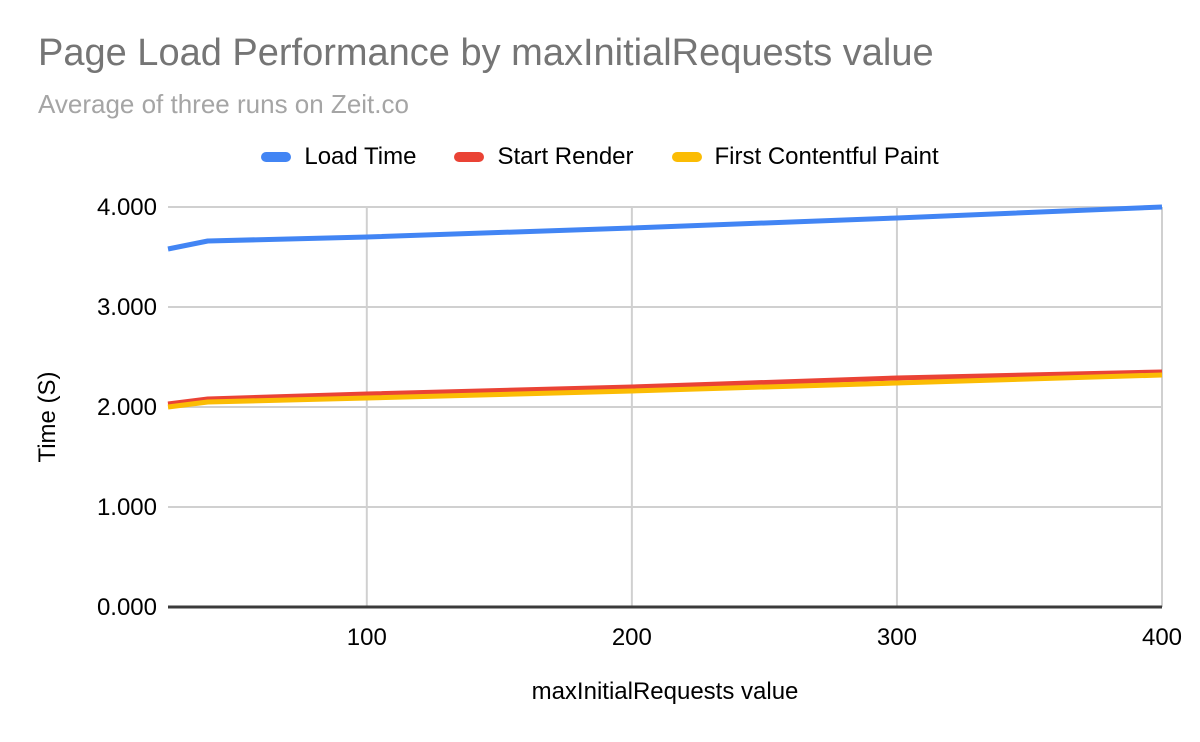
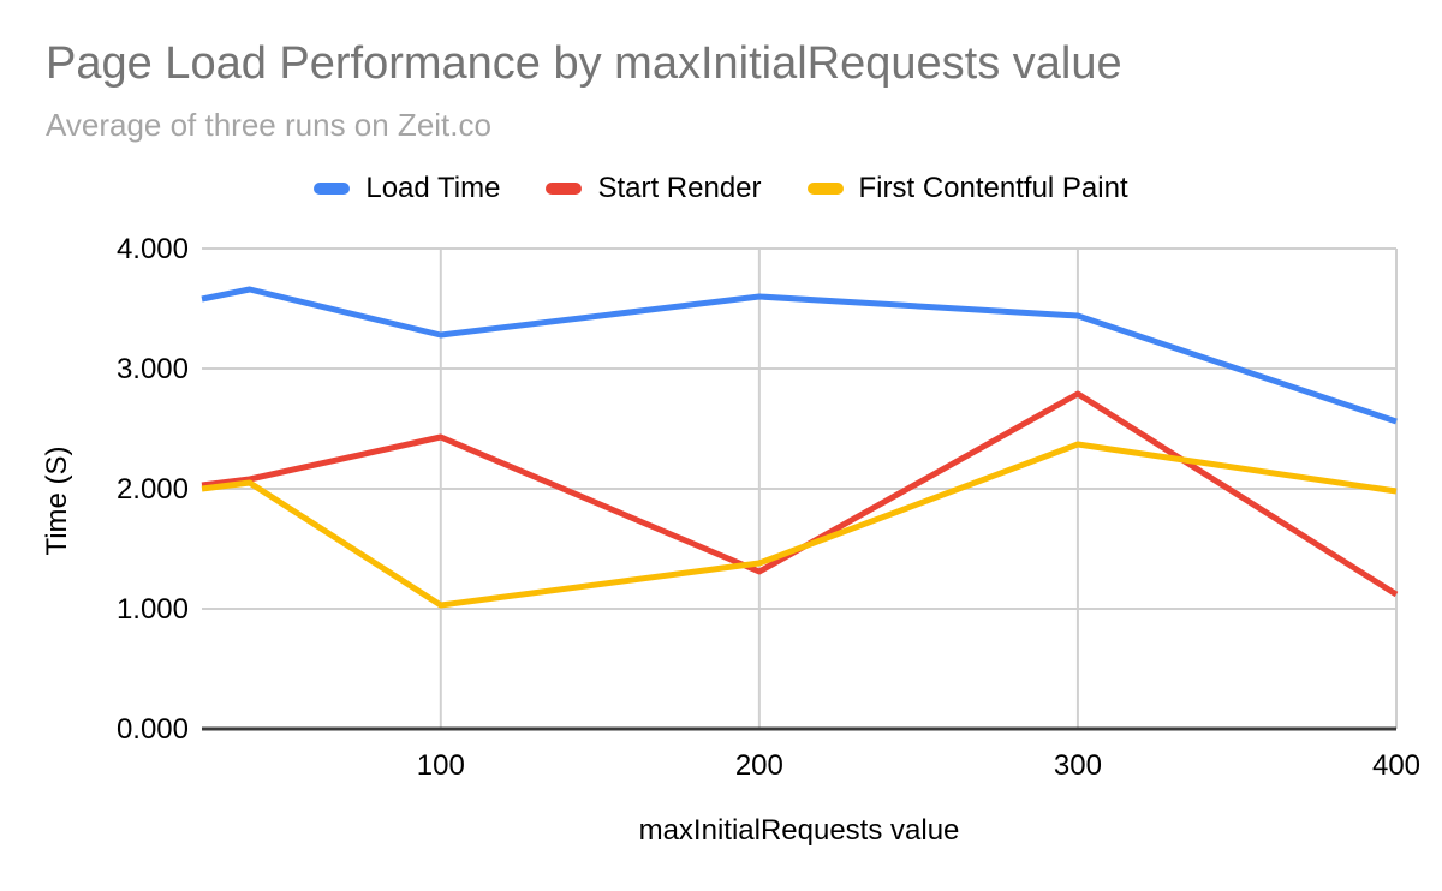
Load Time/100: 3.70 -> 3.28
Start Render/100: 2.13 -> 2.43
First Contentful Paint/100: 2.09 -> 1.03
Load Time/200: 3.79 -> 3.60
Start Render/200: 2.20 -> 1.31
First Contentful Paint/200: 2.16 -> 1.38
Load Time/300: 3.89 -> 3.44
Start Render/300: 2.29 -> 2.79
First Contentful Paint/300: 2.24 -> 2.37
Load Time/400: 4.00 -> 2.56
Start Render/400: 2.35 -> 1.12
First Contentful Paint/400: 2.32 -> 1.98
